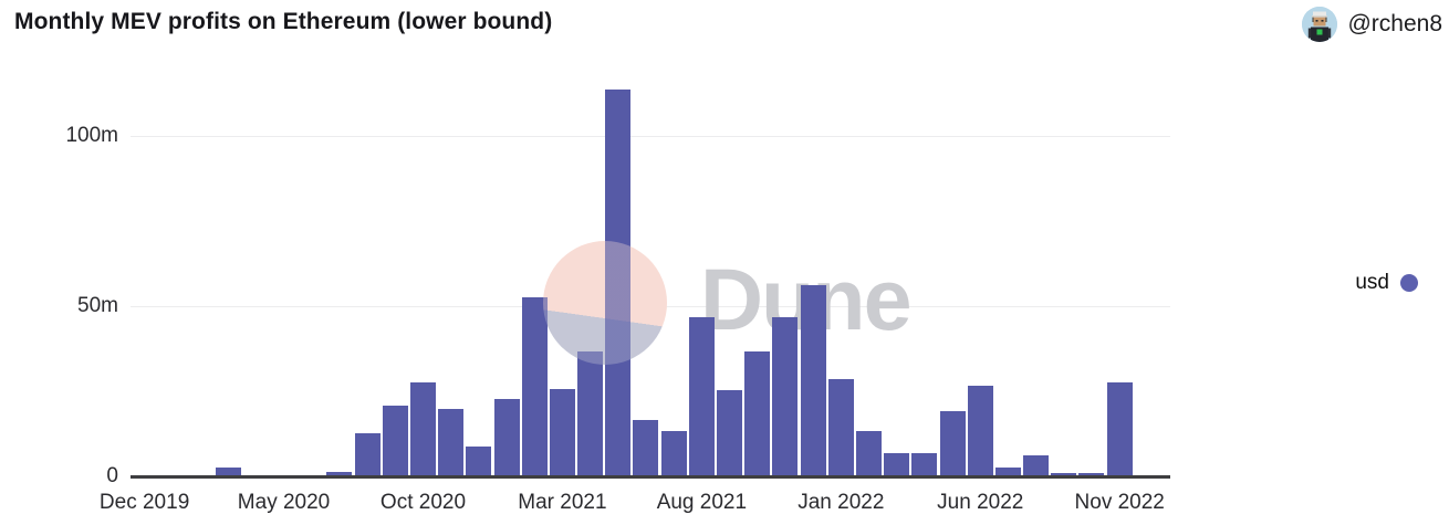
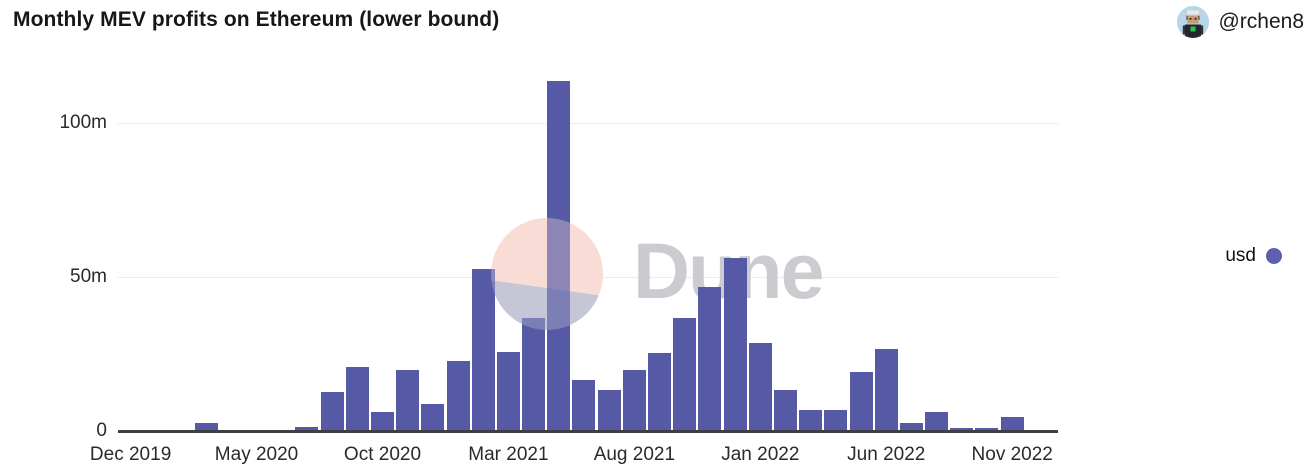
Oct 2020: 28m -> 6m
Aug 2021: 47m -> 20m
Nov 2022: 28m -> 5m
